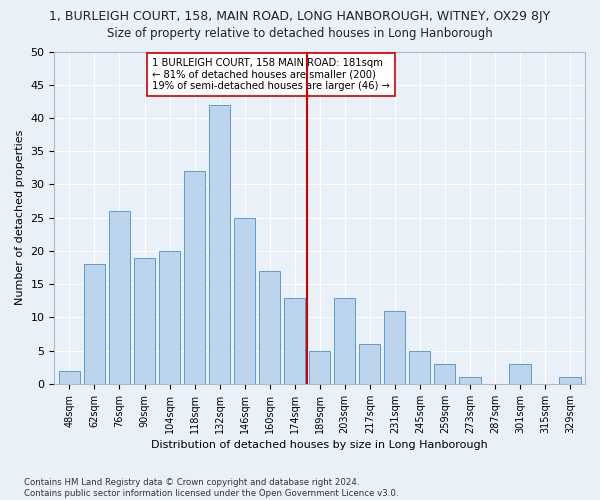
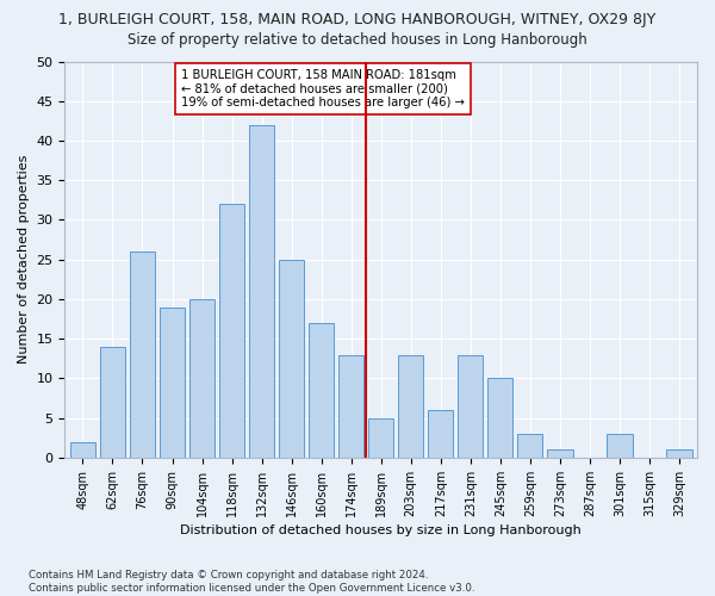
62sqm: 18 -> 14
231sqm: 11 -> 13
245sqm: 5 -> 10
